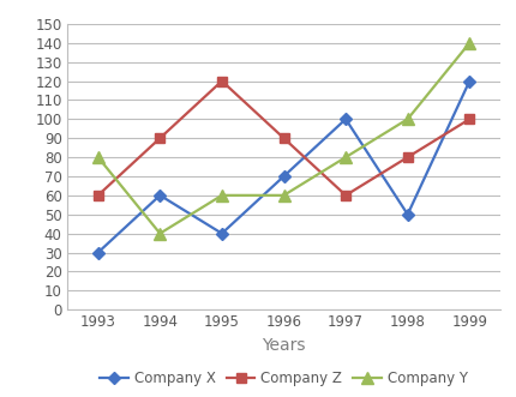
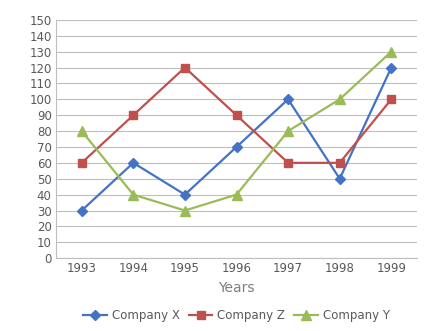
Company Y/1995: 60 -> 30
Company Y/1996: 60 -> 40
Company Z/1998: 80 -> 60
Company Y/1999: 140 -> 130
